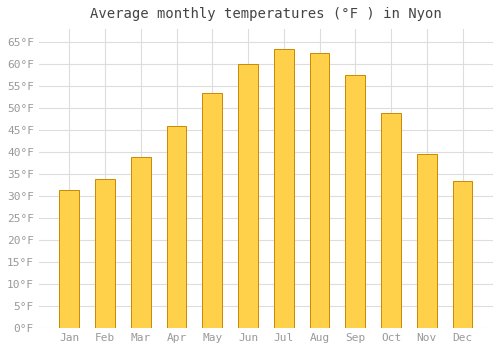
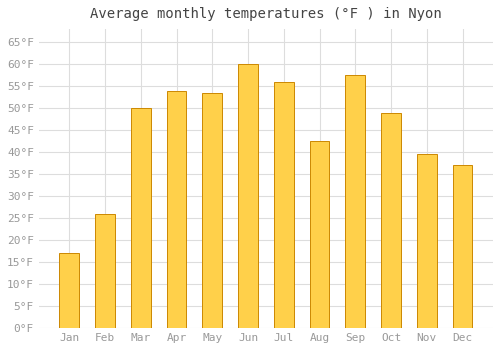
Jan: 31.5°F -> 17.0°F
Feb: 34.0°F -> 26.0°F
Mar: 39.0°F -> 50.0°F
Apr: 46.0°F -> 54.0°F
Jul: 63.5°F -> 56.0°F
Aug: 62.5°F -> 42.5°F
Dec: 33.5°F -> 37.0°F
